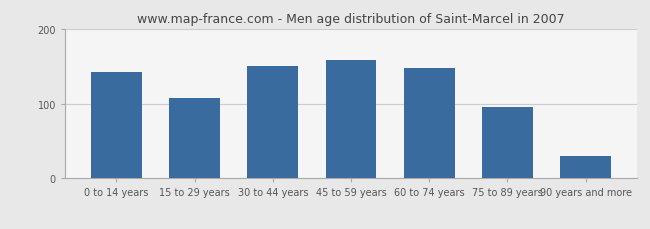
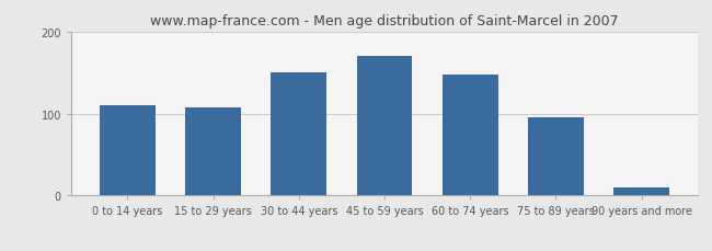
0 to 14 years: 142 -> 110
45 to 59 years: 158 -> 170
90 years and more: 30 -> 10
